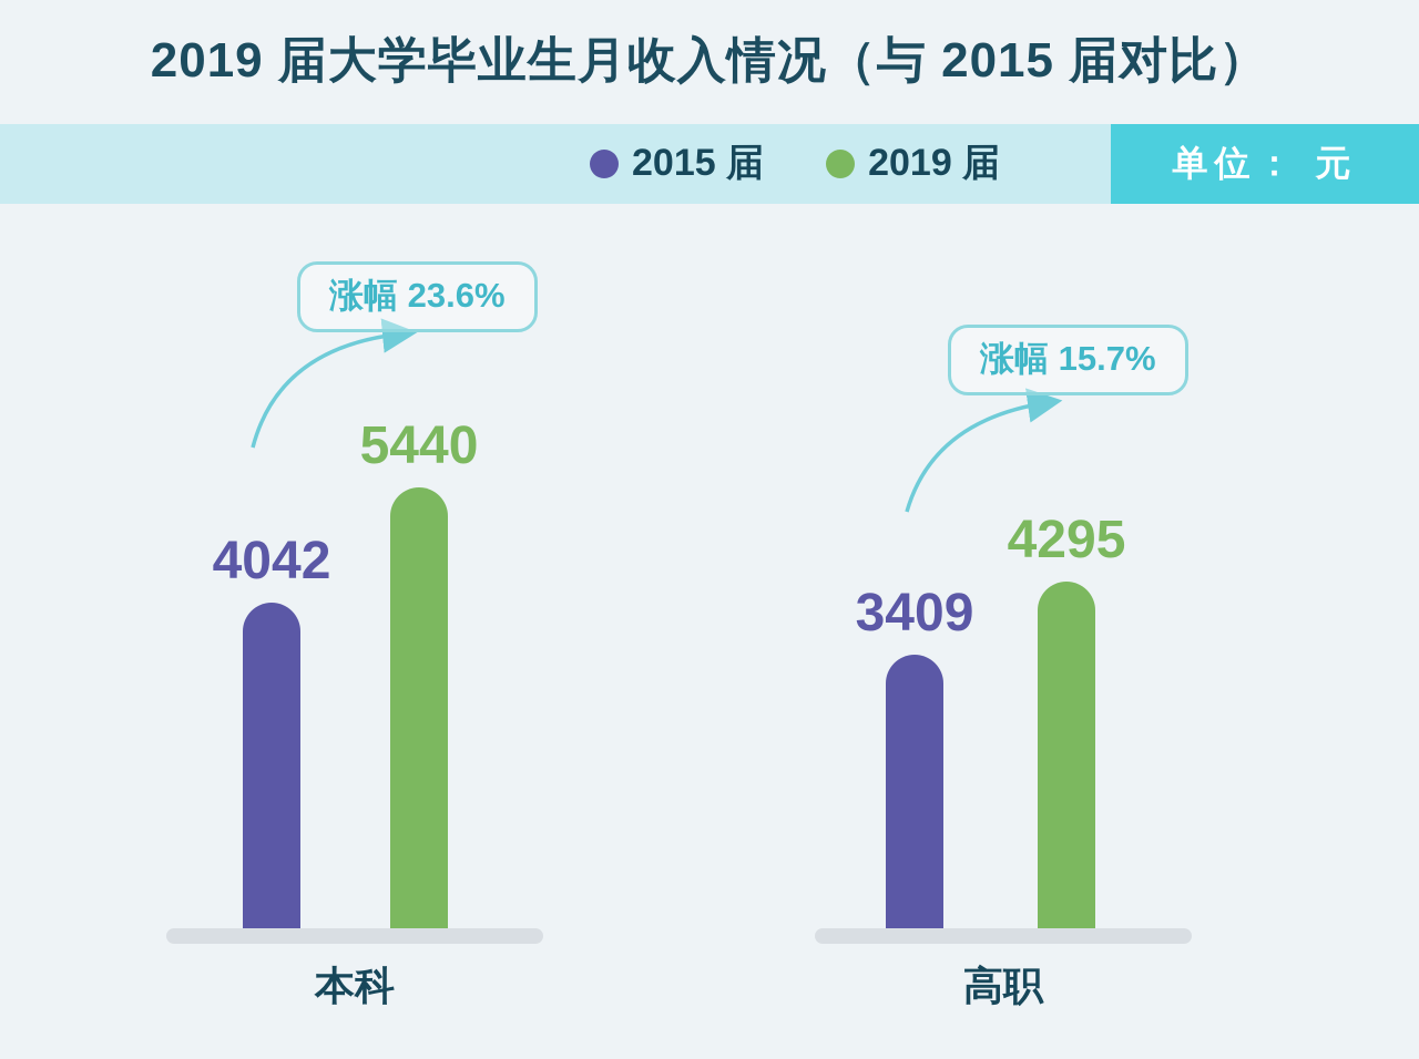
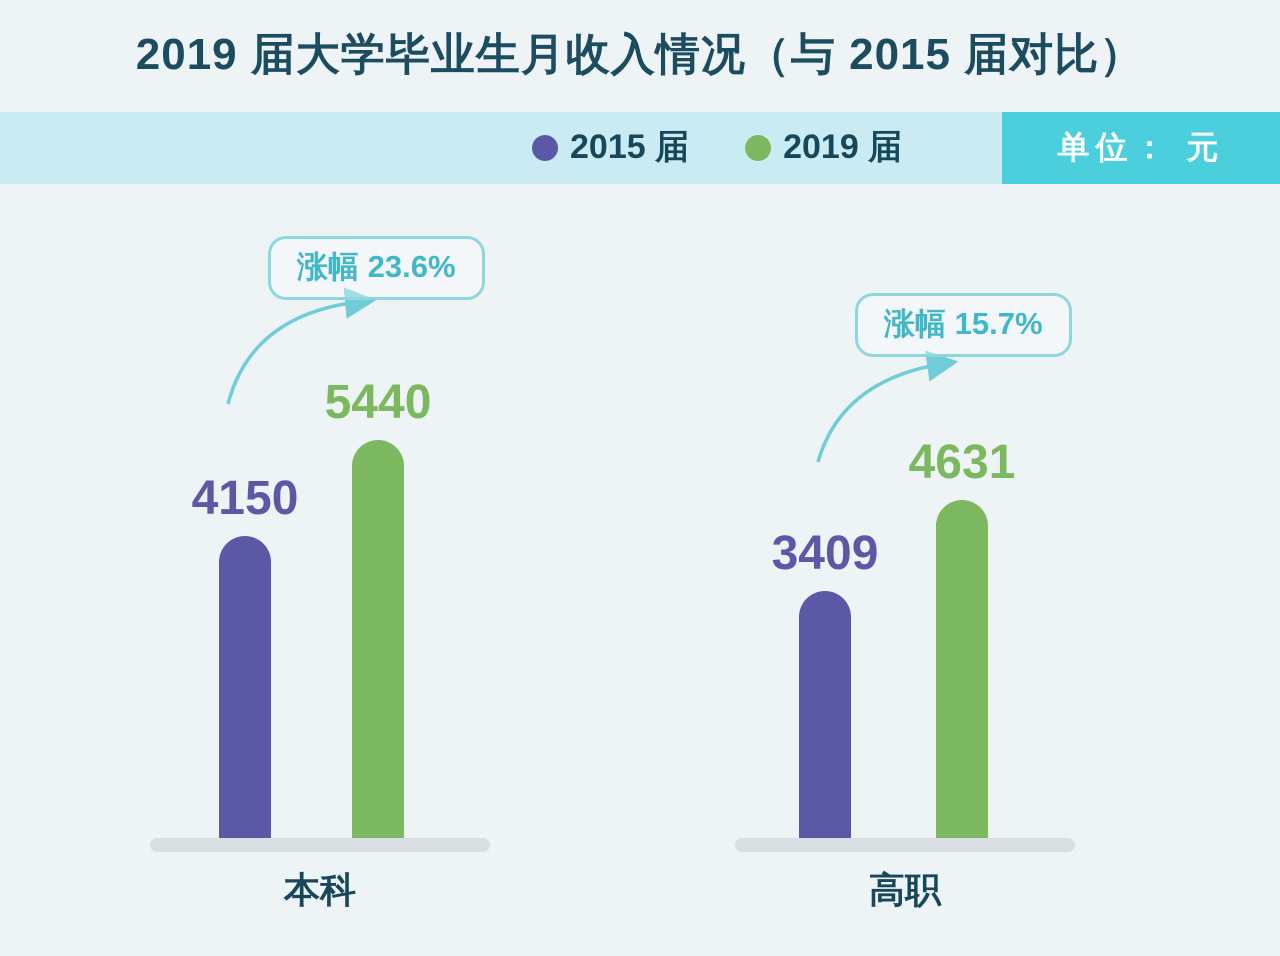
2015 届/本科: 4042 -> 4150
2019 届/高职: 4295 -> 4631
